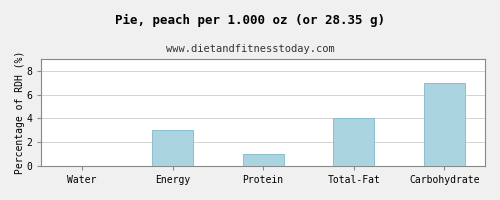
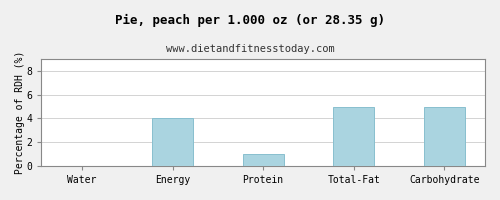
Energy: 3 -> 4
Total-Fat: 4 -> 5
Carbohydrate: 7 -> 5
